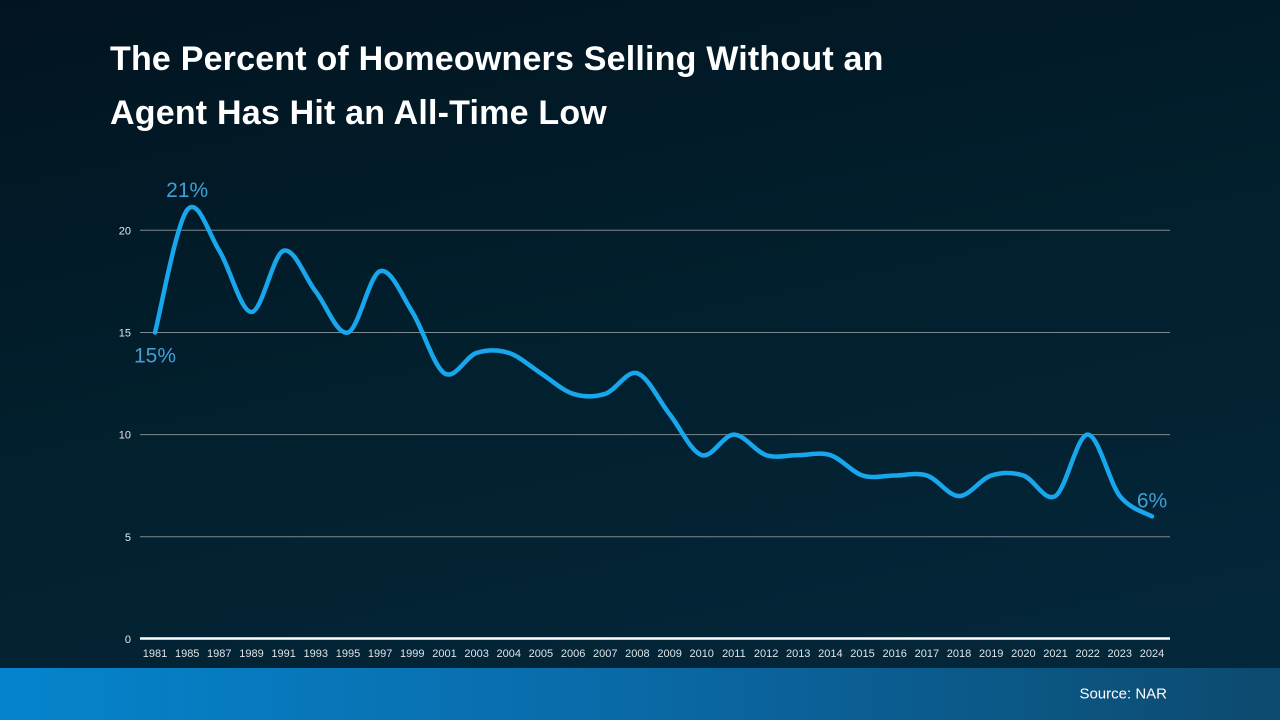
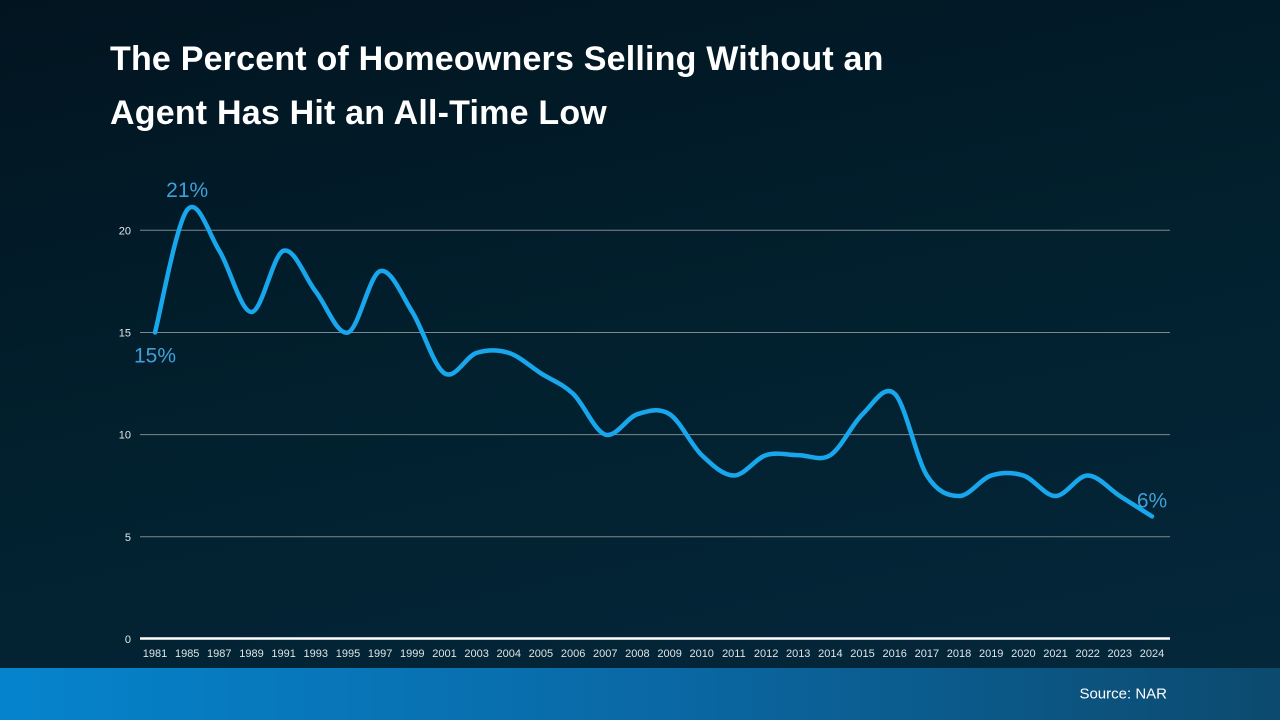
2007: 12 -> 10
2008: 13 -> 11
2011: 10 -> 8
2015: 8 -> 11
2016: 8 -> 12
2022: 10 -> 8
